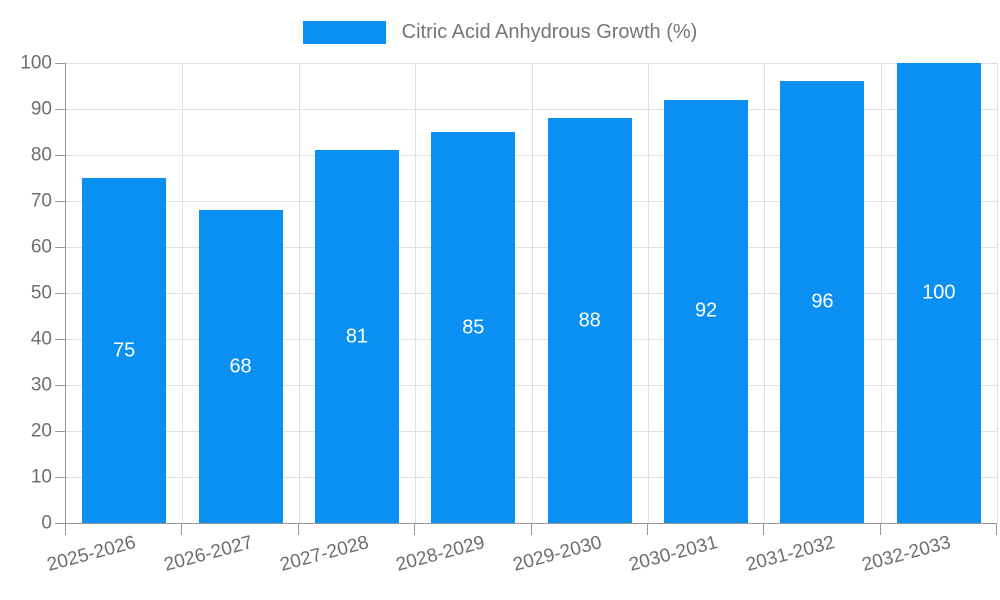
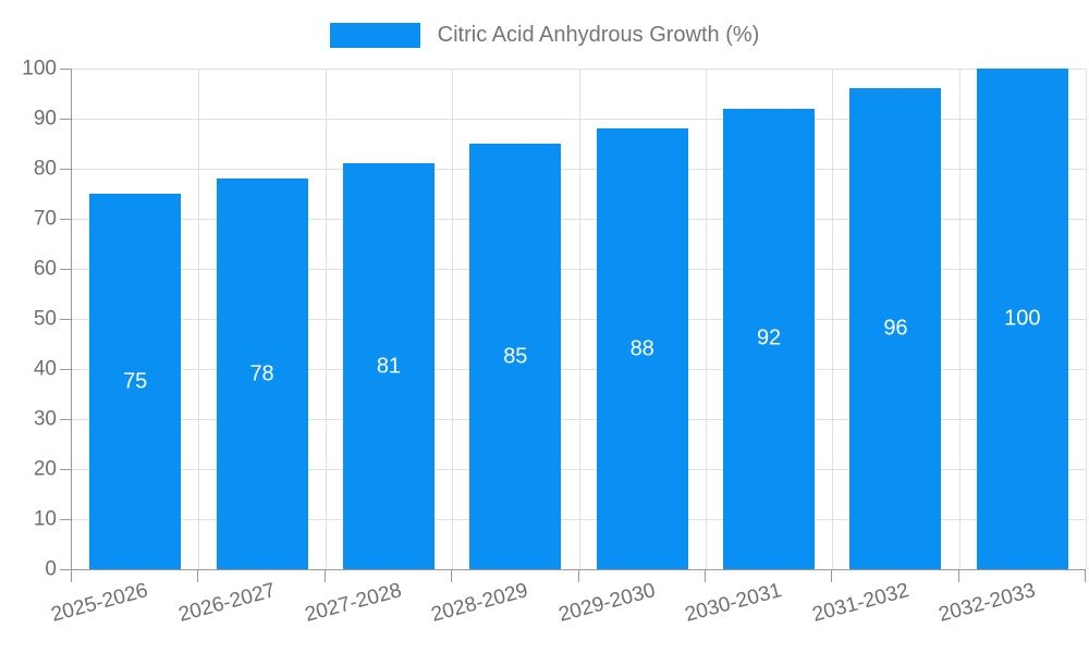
2026-2027: 68 -> 78
